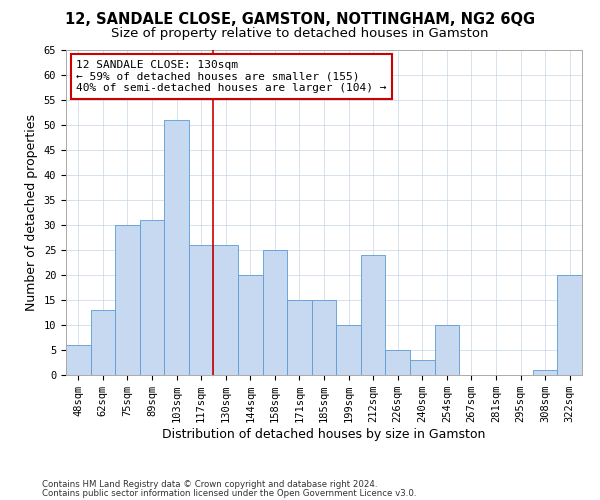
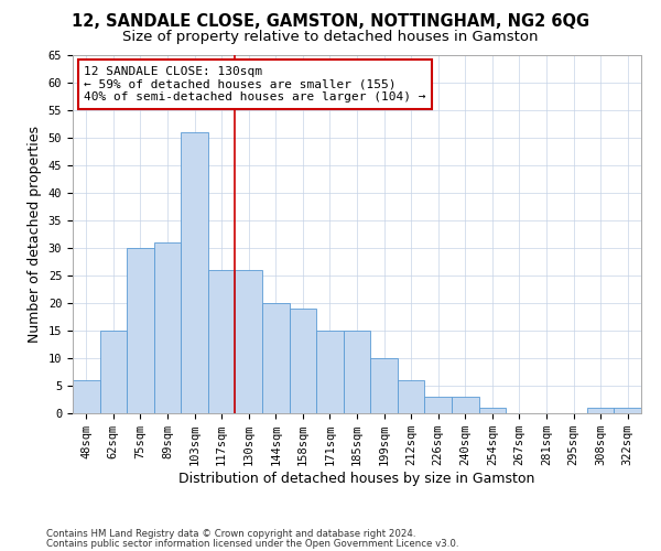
62sqm: 13 -> 15
158sqm: 25 -> 19
212sqm: 24 -> 6
226sqm: 5 -> 3
254sqm: 10 -> 1
322sqm: 20 -> 1
